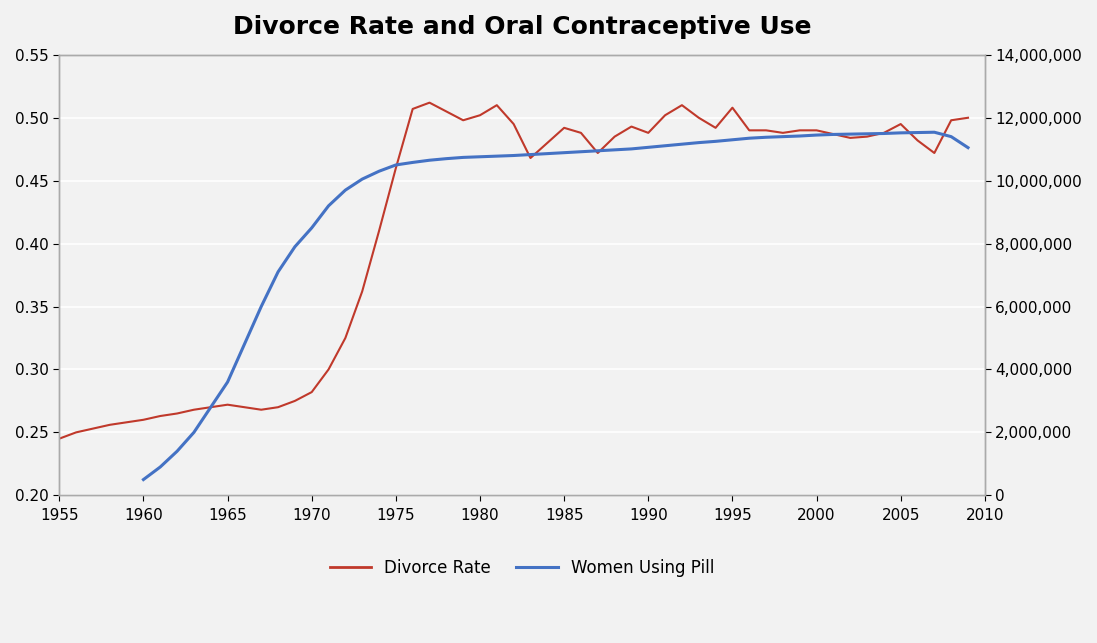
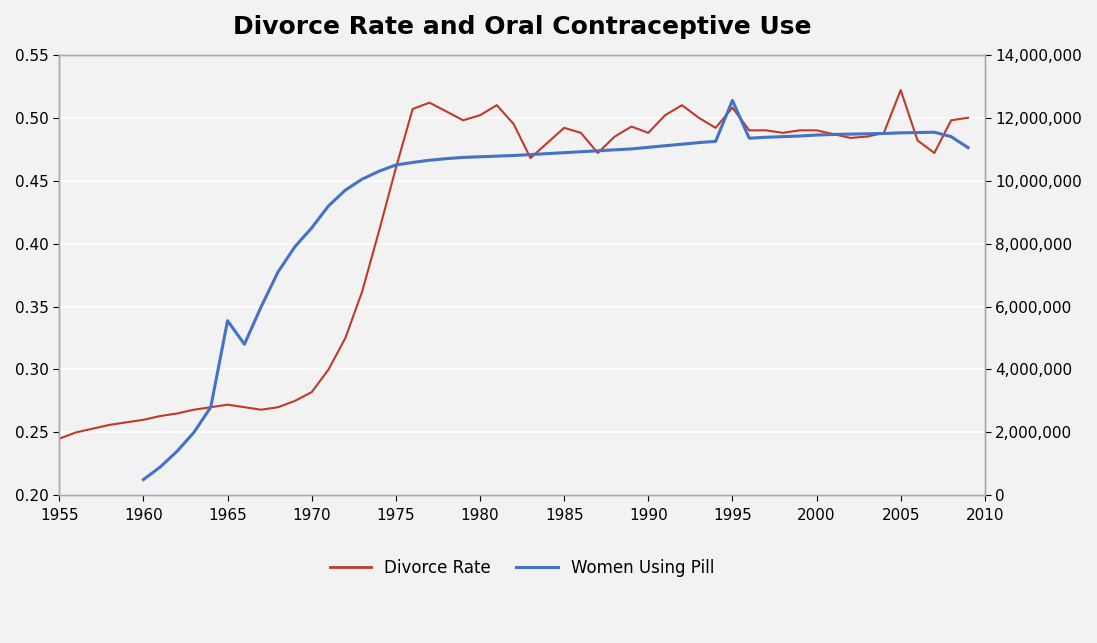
Women Using Pill/1965: 3,600,000 -> 5,550,000
Women Using Pill/1995: 11,300,000 -> 12,550,000
Divorce Rate/2005: 0.495 -> 0.522
